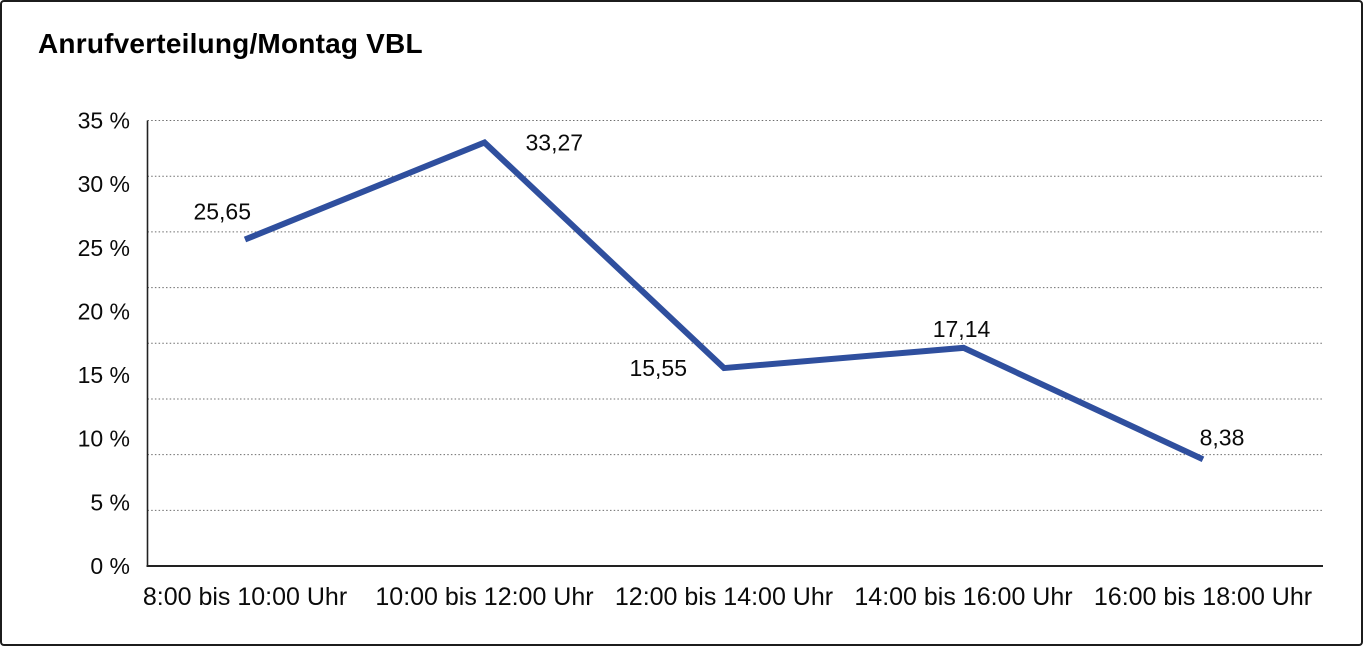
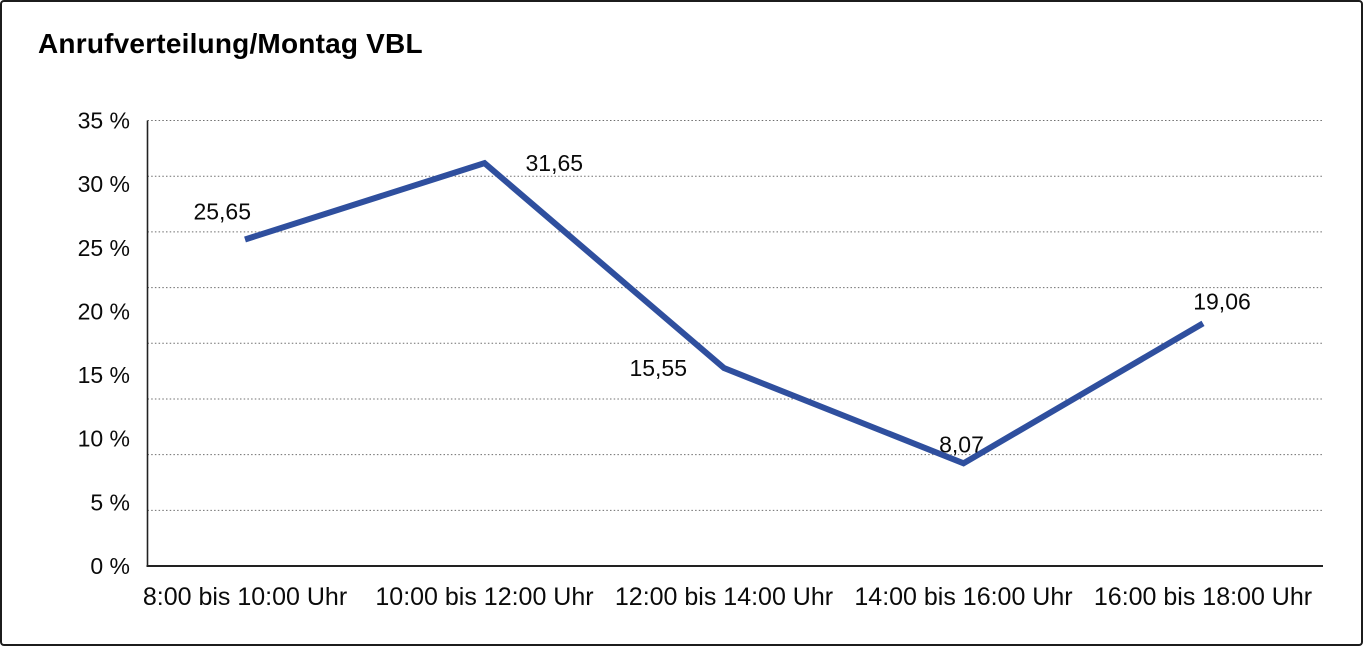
10:00 bis 12:00 Uhr: 33,27 -> 31,65
14:00 bis 16:00 Uhr: 17,14 -> 8,07
16:00 bis 18:00 Uhr: 8,38 -> 19,06
